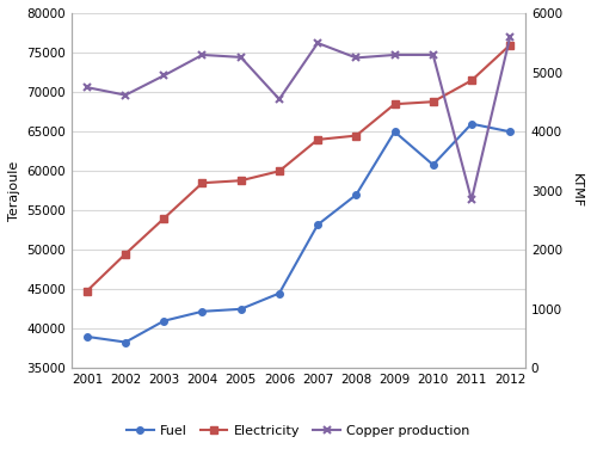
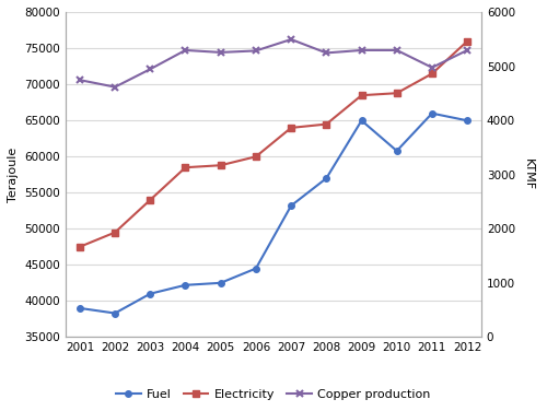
Electricity/2001: 44800 -> 47500
Copper production/2006: 4550 -> 5290
Copper production/2011: 2850 -> 4980
Copper production/2012: 5600 -> 5300
